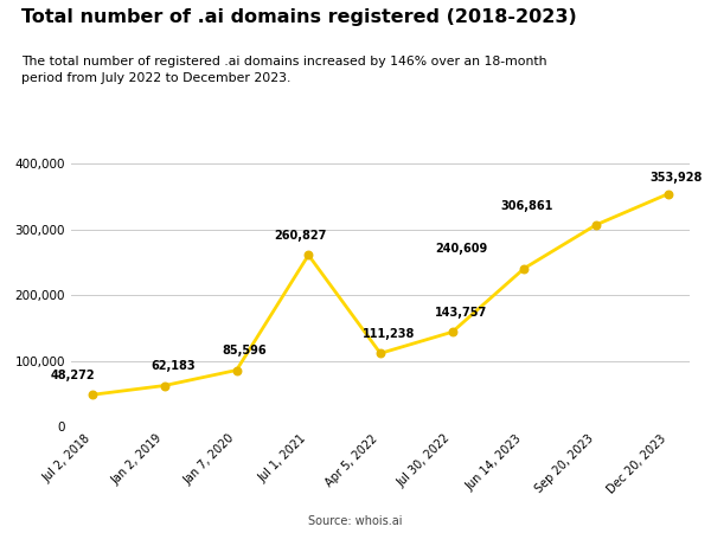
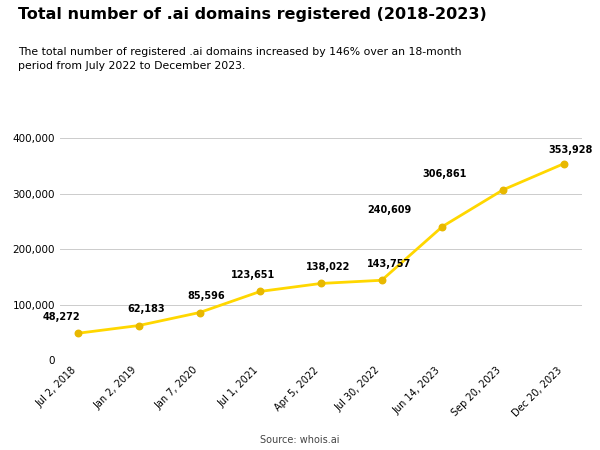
Jul 1, 2021: 260,827 -> 123,651
Apr 5, 2022: 111,238 -> 138,022
